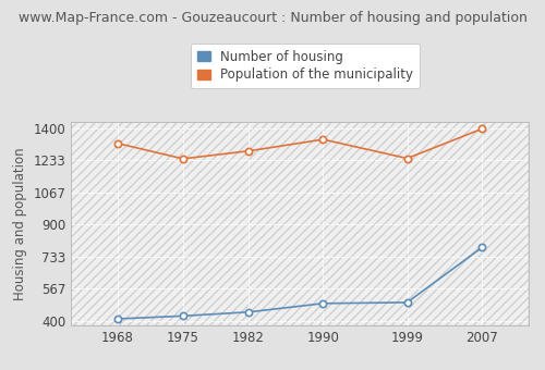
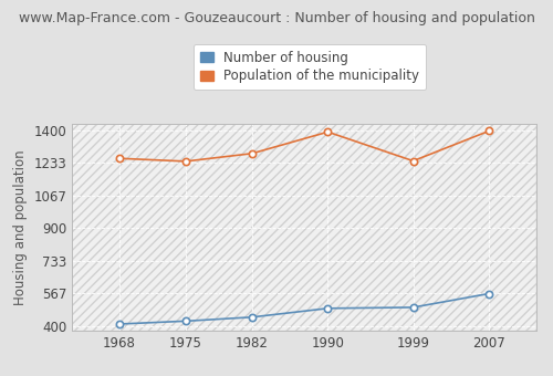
Population of the municipality/1968: 1320 -> 1260
Population of the municipality/1990: 1340 -> 1390
Number of housing/2007: 780 -> 560
